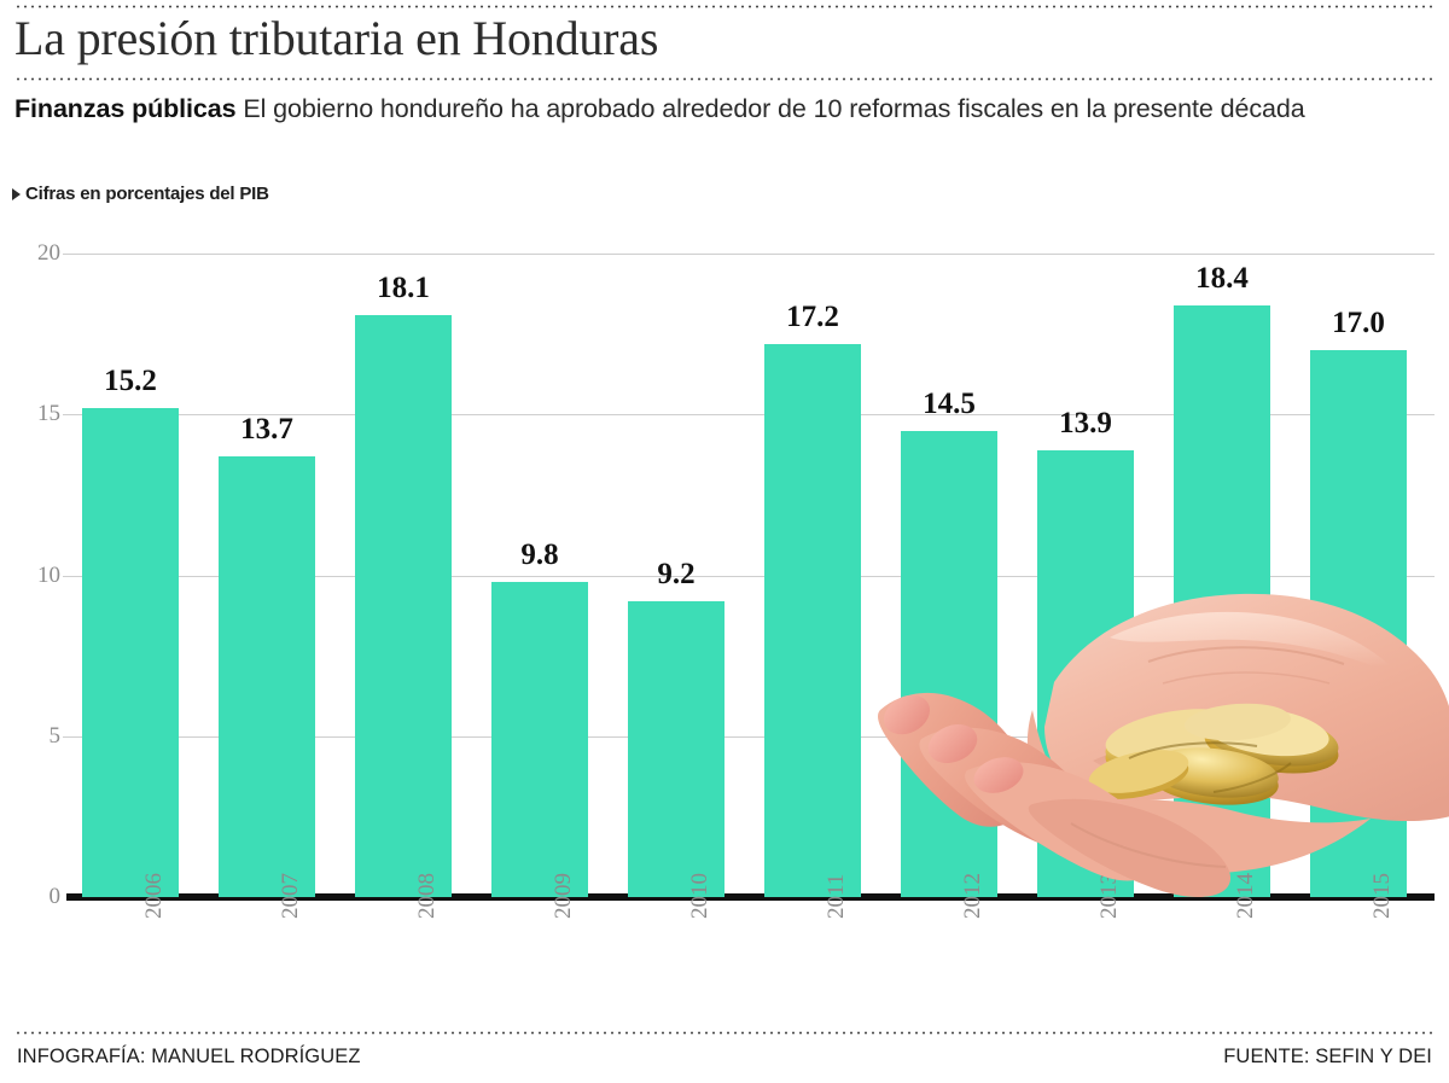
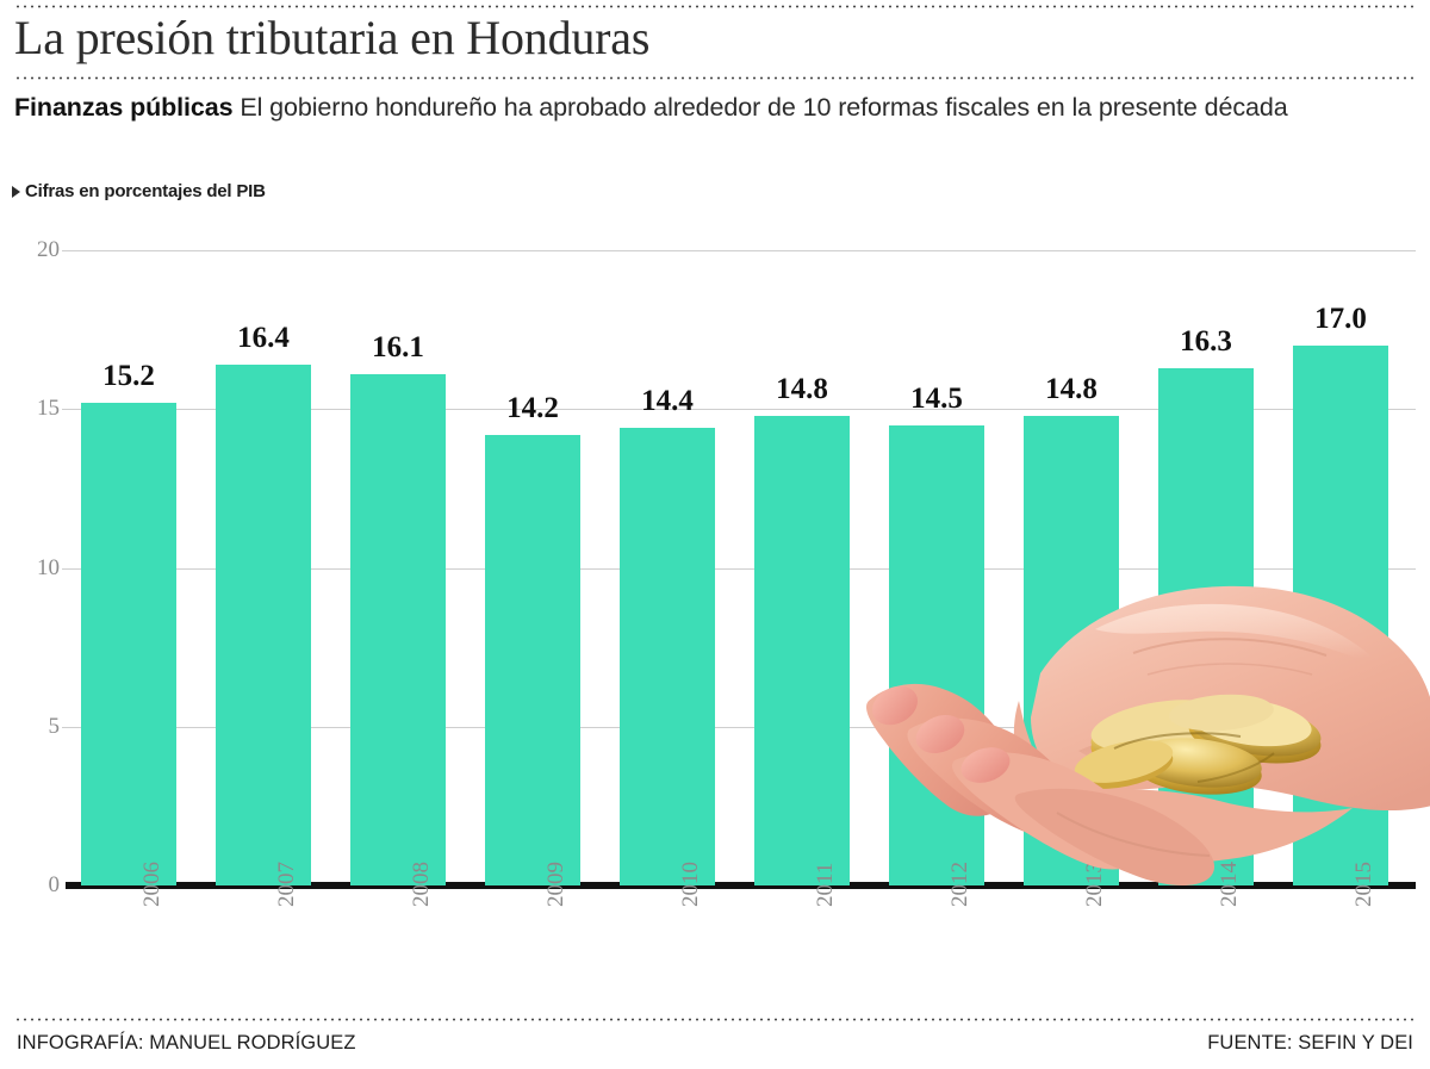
2007: 13.7 -> 16.4
2008: 18.1 -> 16.1
2009: 9.8 -> 14.2
2010: 9.2 -> 14.4
2011: 17.2 -> 14.8
2013: 13.9 -> 14.8
2014: 18.4 -> 16.3
